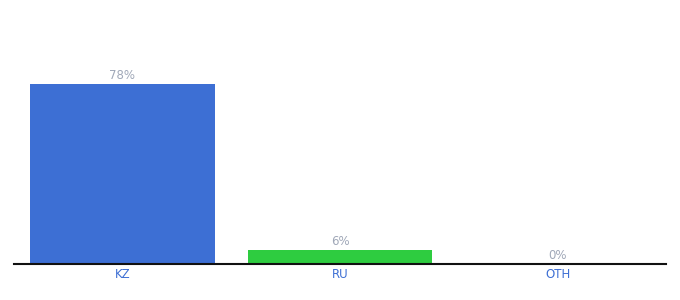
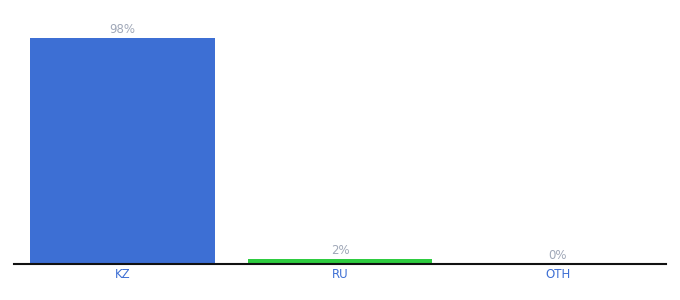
KZ: 78% -> 98%
RU: 6% -> 2%
